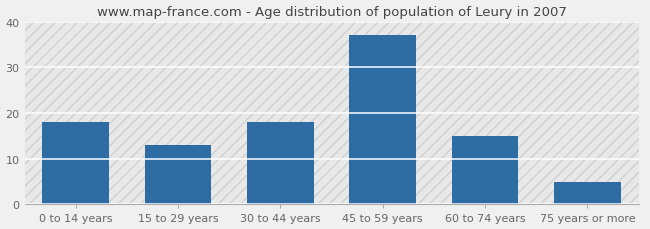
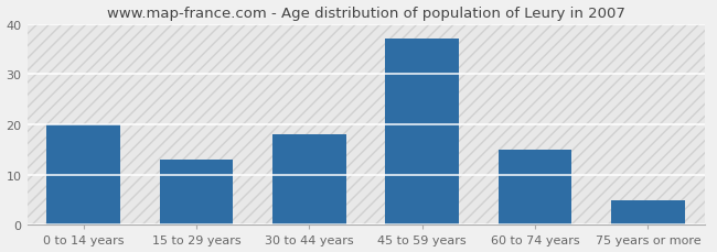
0 to 14 years: 18 -> 20
